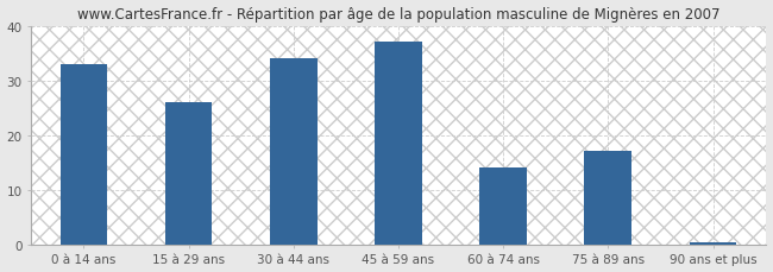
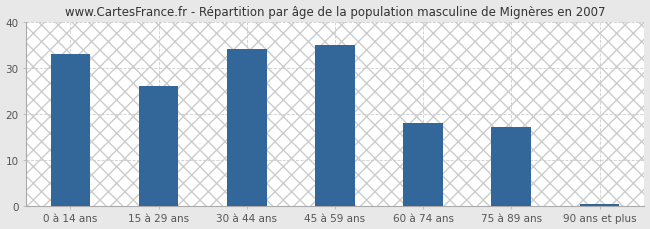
45 à 59 ans: 37.0 -> 35.0
60 à 74 ans: 14.0 -> 18.0
